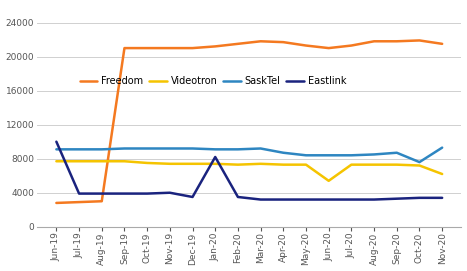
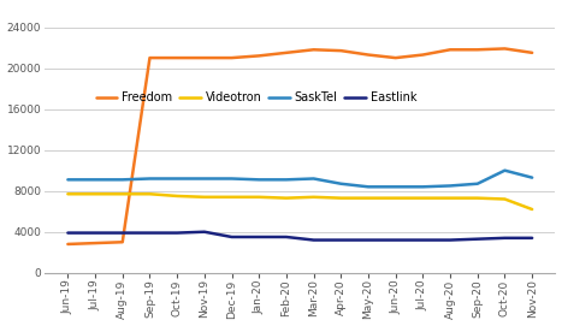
Eastlink/Jun-19: 10000 -> 3900
Eastlink/Jan-20: 8200 -> 3500
Videotron/Jun-20: 5400 -> 7300
SaskTel/Oct-20: 7600 -> 10000
